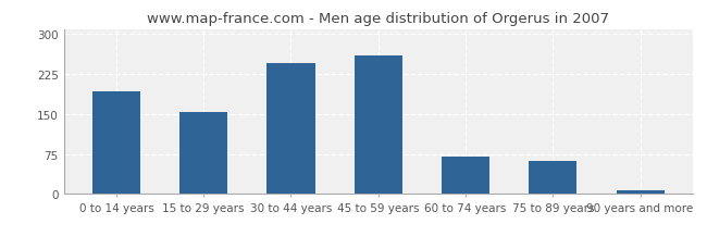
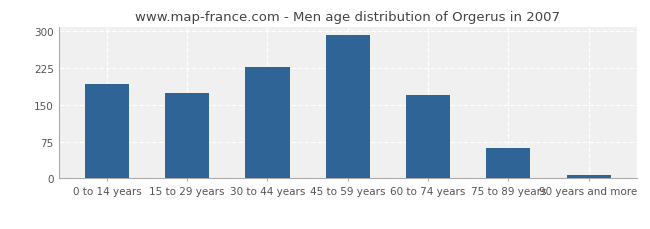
15 to 29 years: 155 -> 175
30 to 44 years: 245 -> 227
45 to 59 years: 260 -> 292
60 to 74 years: 70 -> 170
